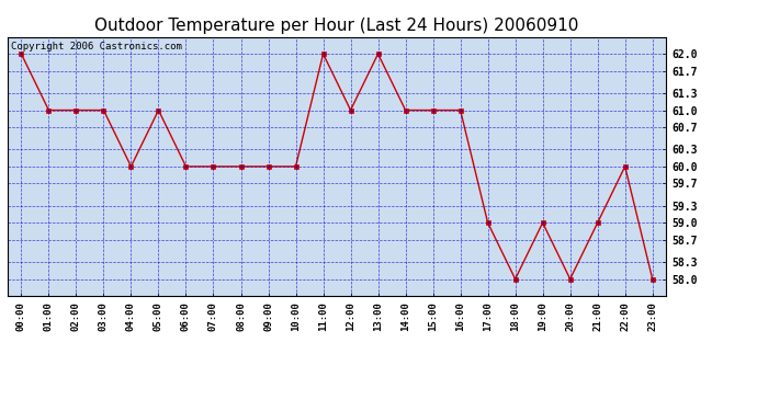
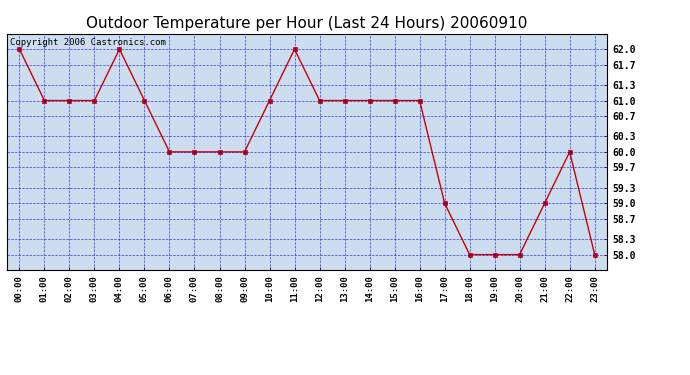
04:00: 60 -> 62
10:00: 60 -> 61
13:00: 62 -> 61
19:00: 59 -> 58
